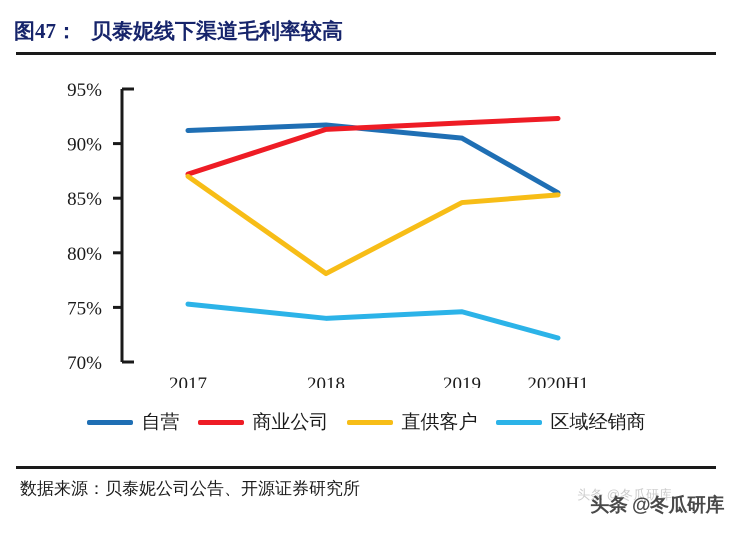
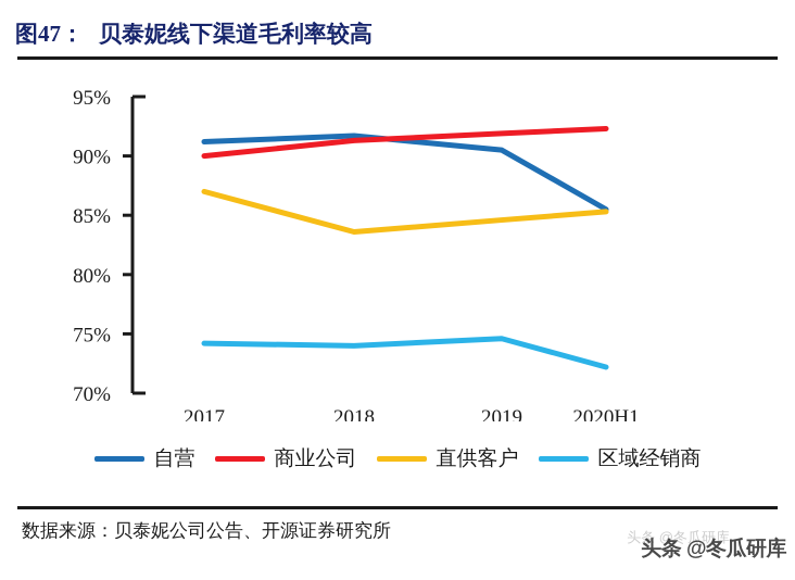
商业公司/2017: 87.2% -> 90.0%
区域经销商/2017: 75.3% -> 74.2%
直供客户/2018: 78.1% -> 83.6%
